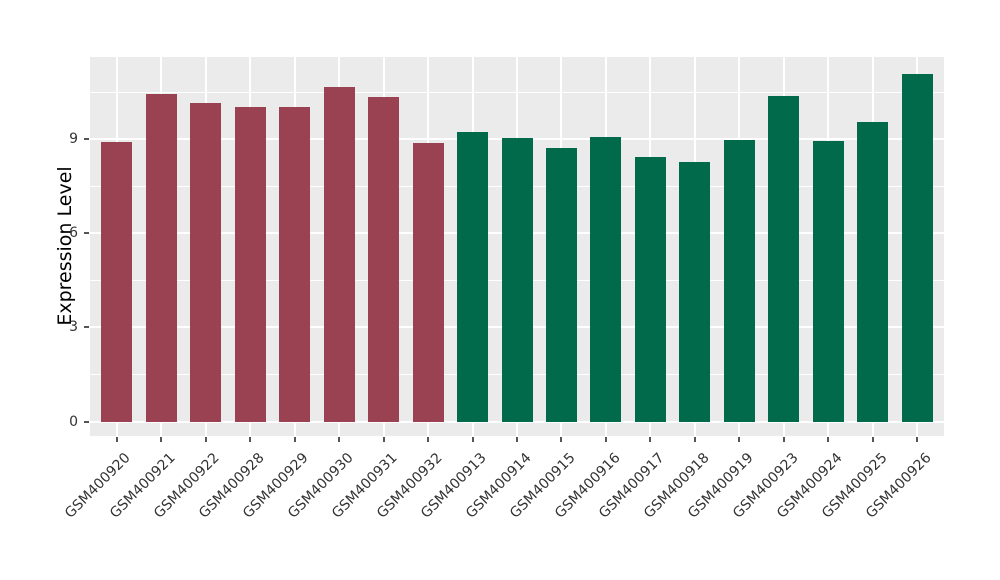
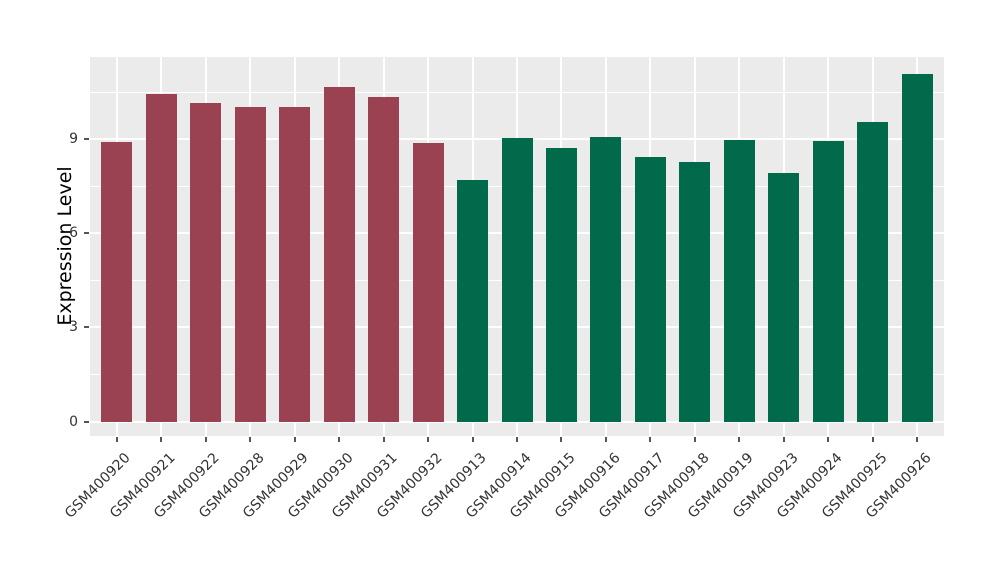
GSM400913: 9.2 -> 7.7
GSM400923: 10.4 -> 7.9
